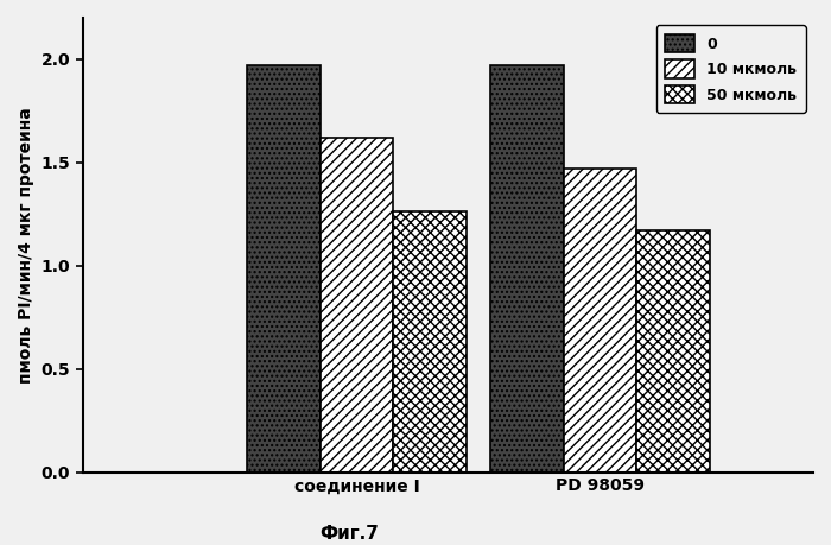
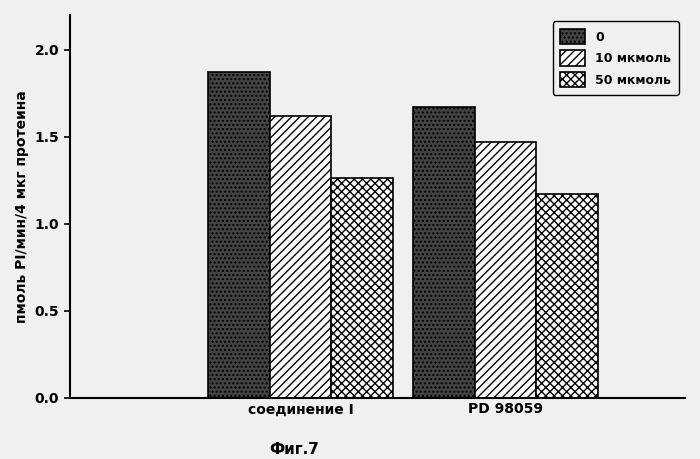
0/соединение I: 1.97 -> 1.87
0/PD 98059: 1.97 -> 1.67
